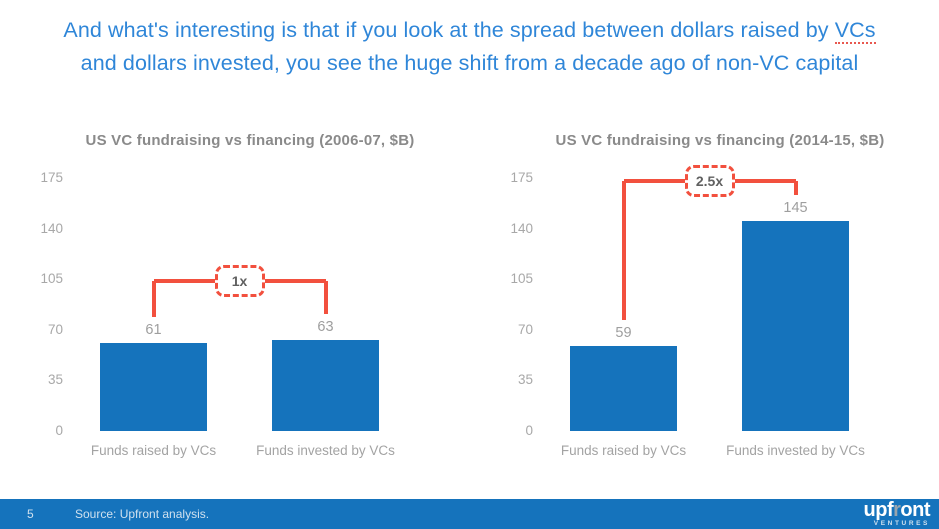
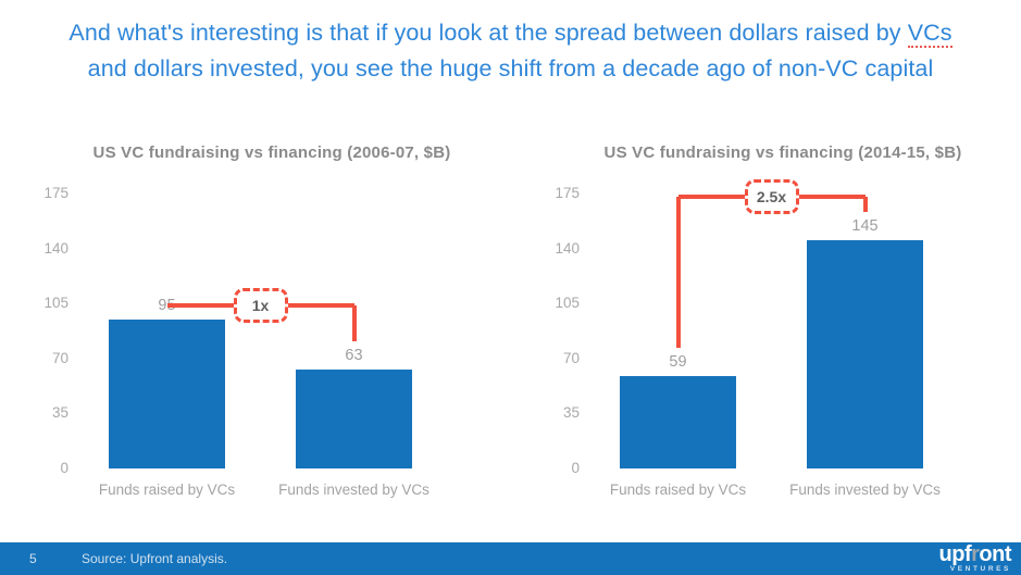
US VC fundraising vs financing (2006-07, $B)/Funds raised by VCs: 61 -> 95
